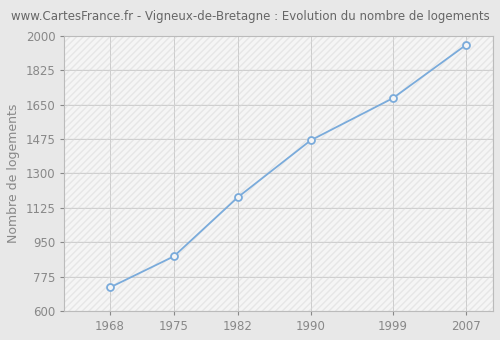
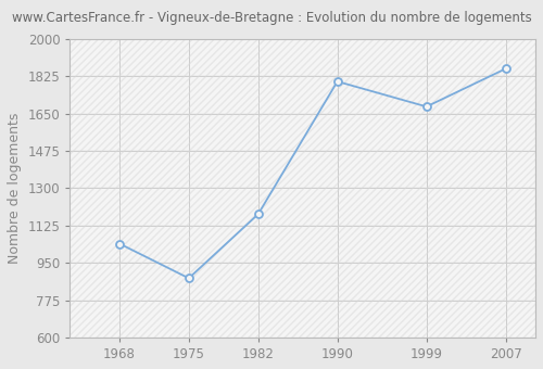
1968: 720 -> 1040
1990: 1470 -> 1800
2007: 1950 -> 1860
